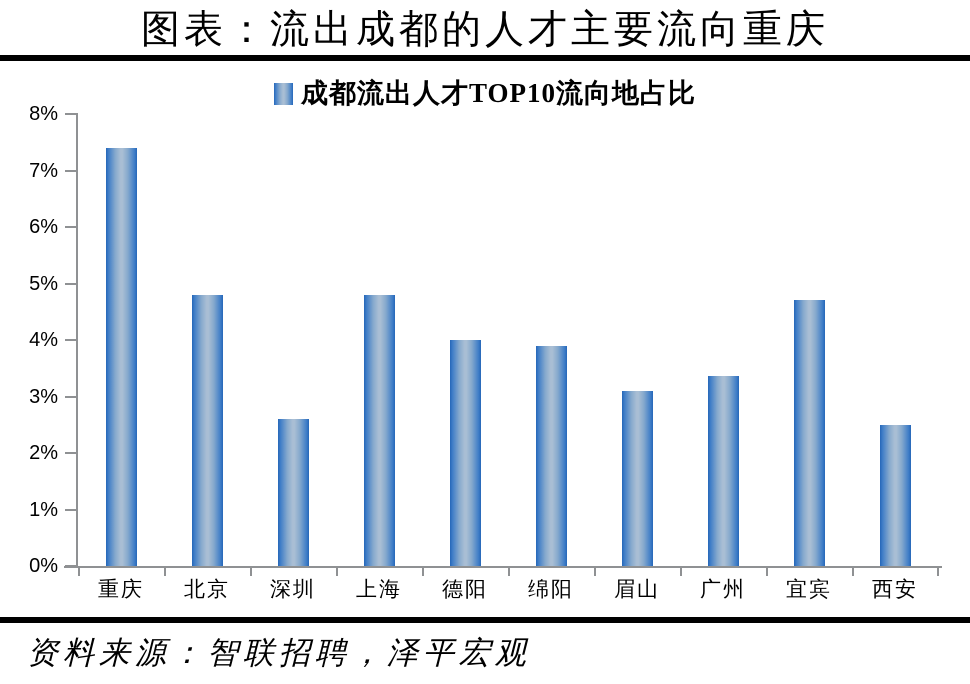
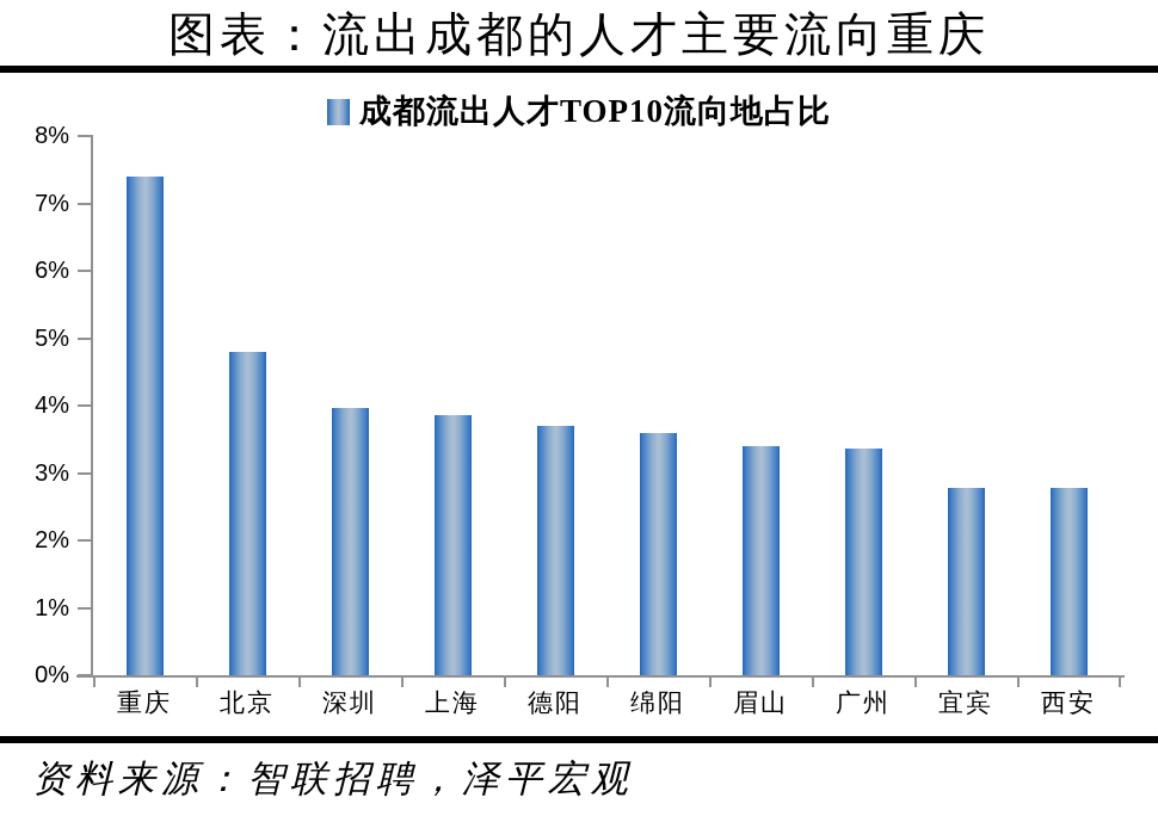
深圳: 2.6% -> 4.0%
上海: 4.8% -> 3.9%
德阳: 4.0% -> 3.7%
绵阳: 3.9% -> 3.6%
眉山: 3.1% -> 3.4%
宜宾: 4.7% -> 2.8%
西安: 2.5% -> 2.8%
